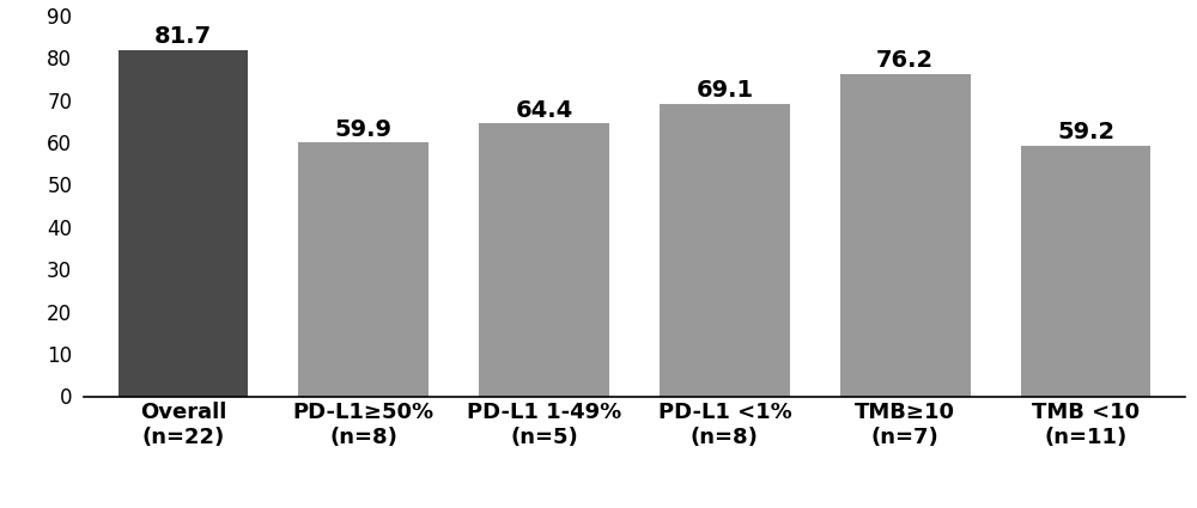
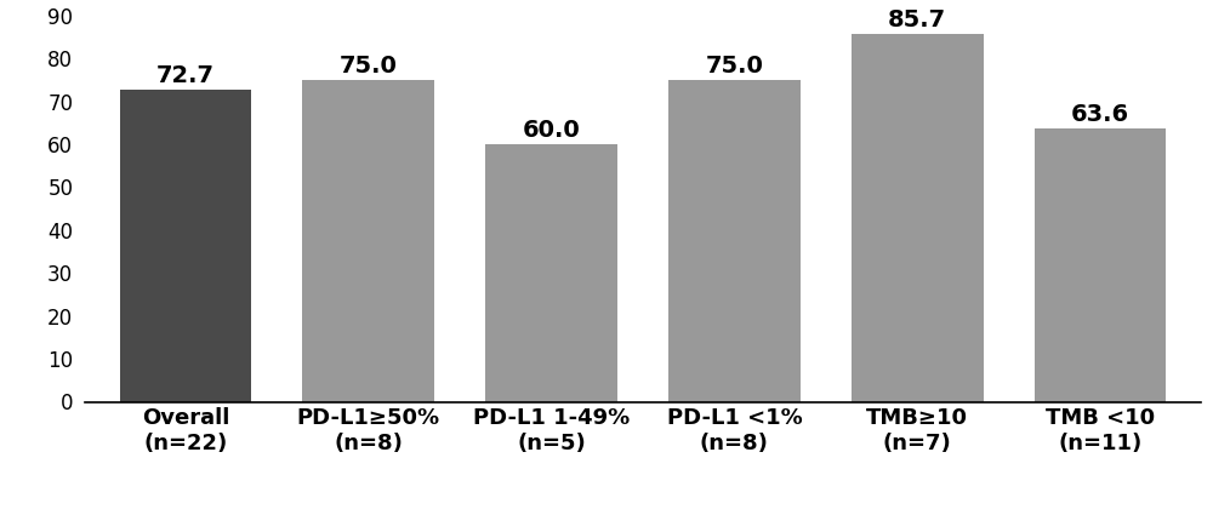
Overall (n=22): 81.7 -> 72.7
PD-L1≥50% (n=8): 59.9 -> 75.0
PD-L1 1-49% (n=5): 64.4 -> 60.0
PD-L1 <1% (n=8): 69.1 -> 75.0
TMB≥10 (n=7): 76.2 -> 85.7
TMB <10 (n=11): 59.2 -> 63.6
